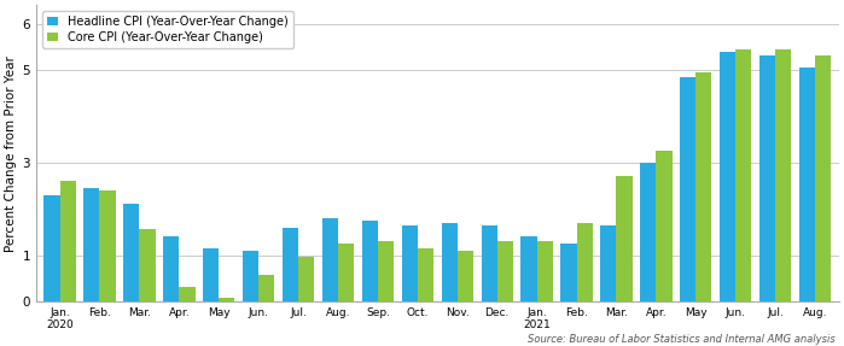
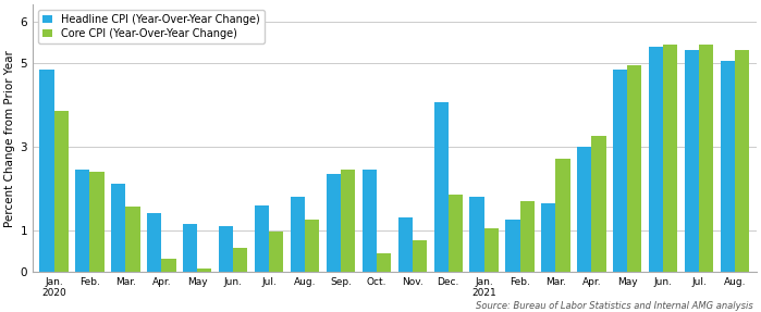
Headline CPI (Year-Over-Year Change)/Jan. 2020: 2.30 -> 4.85
Core CPI (Year-Over-Year Change)/Jan. 2020: 2.60 -> 3.85
Headline CPI (Year-Over-Year Change)/Sep.: 1.75 -> 2.35
Core CPI (Year-Over-Year Change)/Sep.: 1.30 -> 2.45
Headline CPI (Year-Over-Year Change)/Oct.: 1.65 -> 2.45
Core CPI (Year-Over-Year Change)/Oct.: 1.15 -> 0.45
Headline CPI (Year-Over-Year Change)/Nov.: 1.68 -> 1.30
Core CPI (Year-Over-Year Change)/Nov.: 1.10 -> 0.75
Headline CPI (Year-Over-Year Change)/Dec.: 1.65 -> 4.05
Core CPI (Year-Over-Year Change)/Dec.: 1.30 -> 1.85
Headline CPI (Year-Over-Year Change)/Jan. 2021: 1.40 -> 1.80
Core CPI (Year-Over-Year Change)/Jan. 2021: 1.30 -> 1.05
